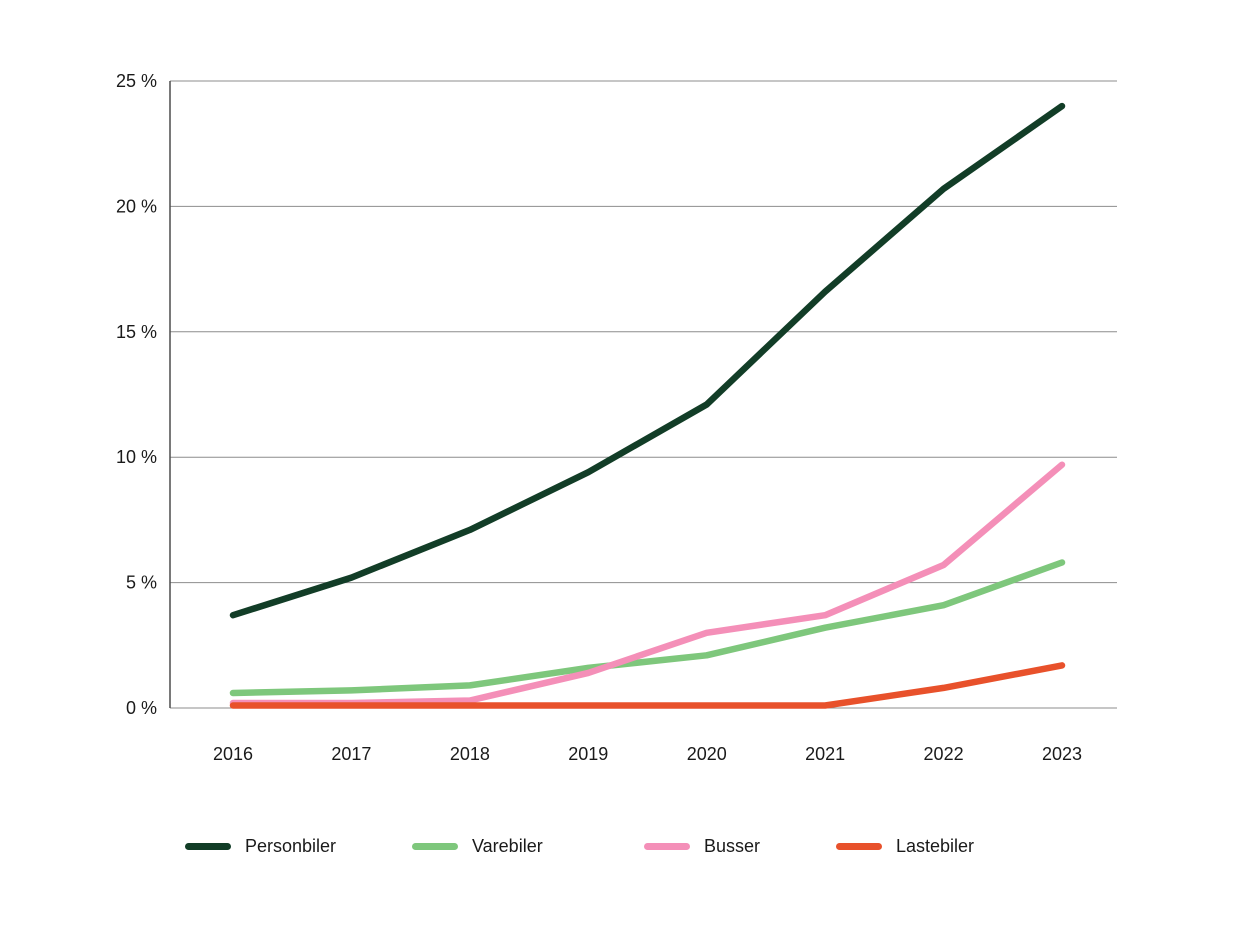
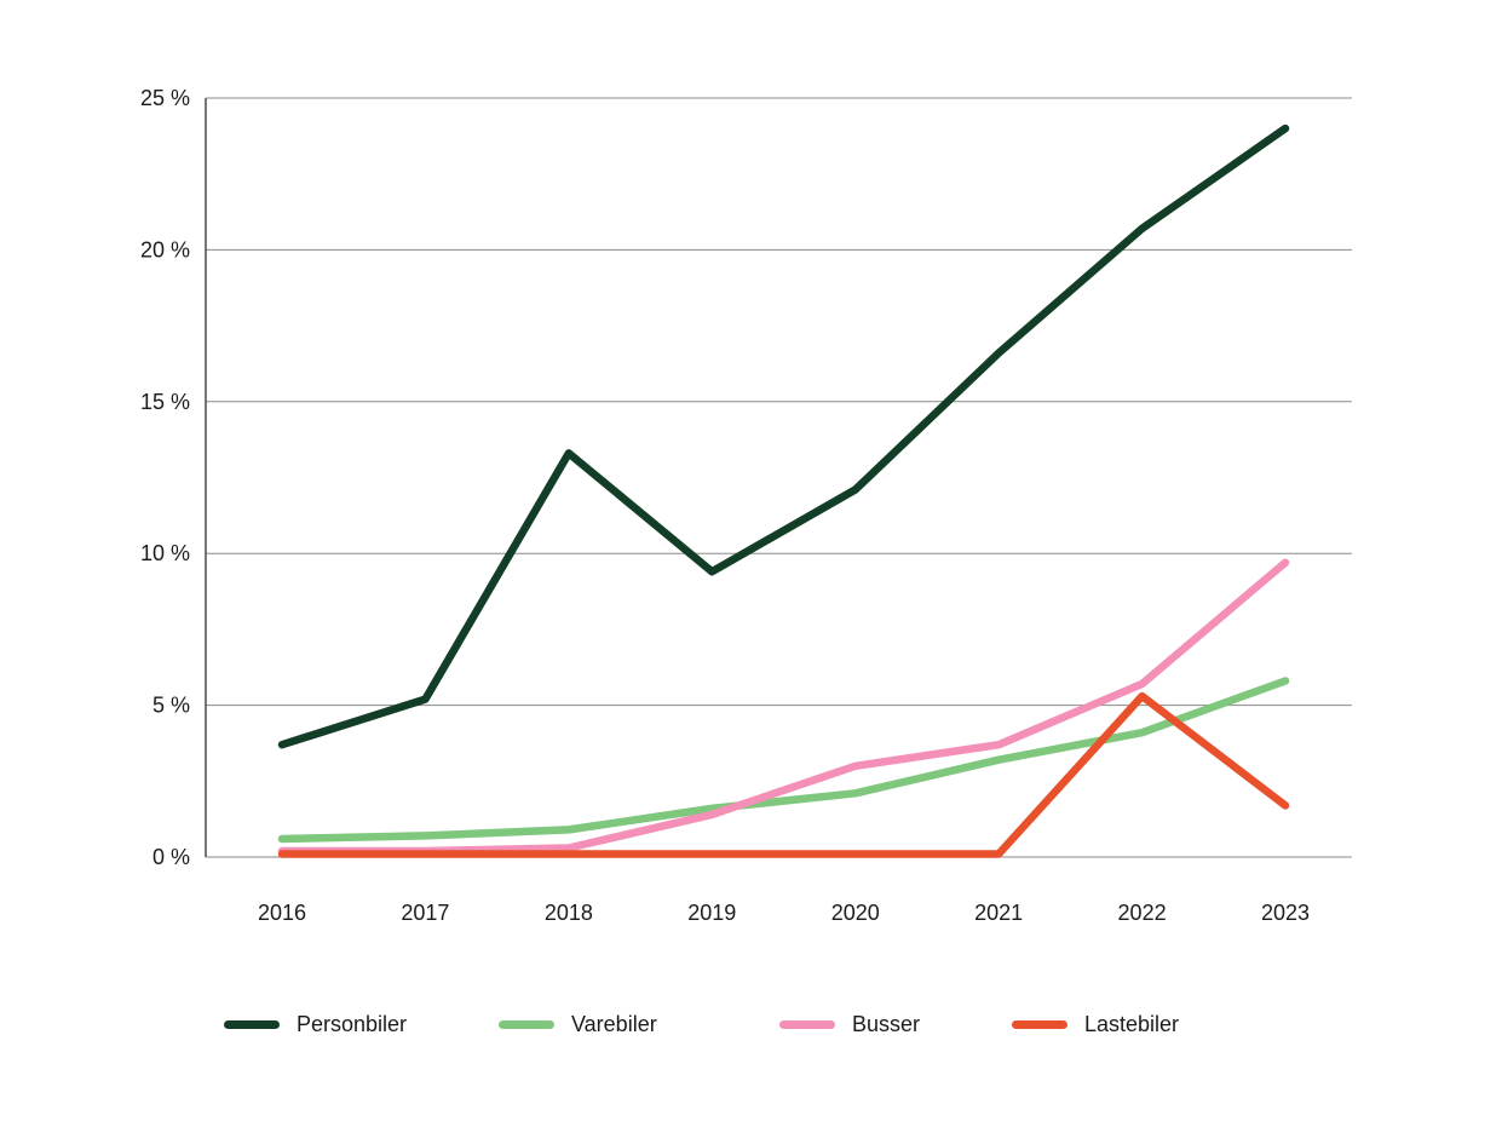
Personbiler/2018: 7.1% -> 13.3%
Lastebiler/2022: 0.8% -> 5.3%
